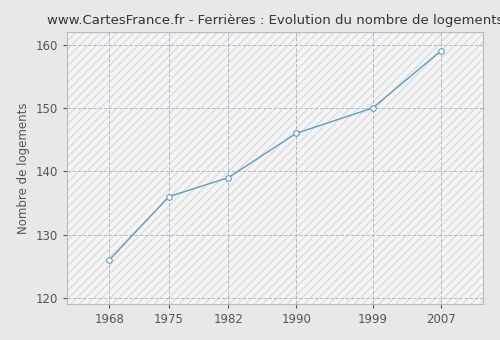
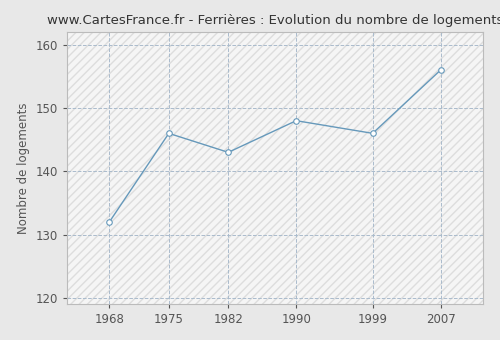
1968: 126 -> 132
1975: 136 -> 146
1982: 139 -> 143
1990: 146 -> 148
1999: 150 -> 146
2007: 159 -> 156
